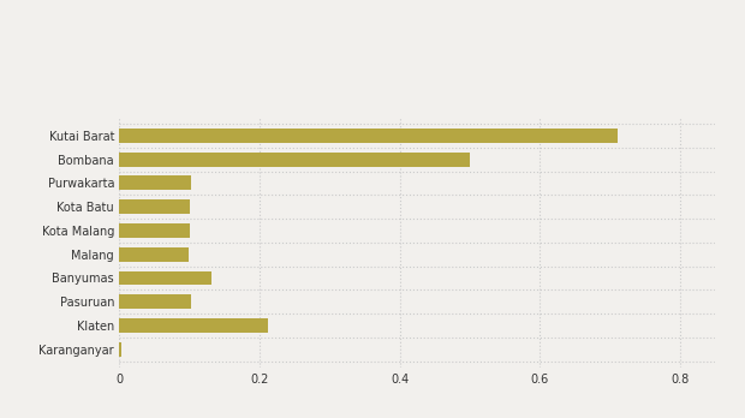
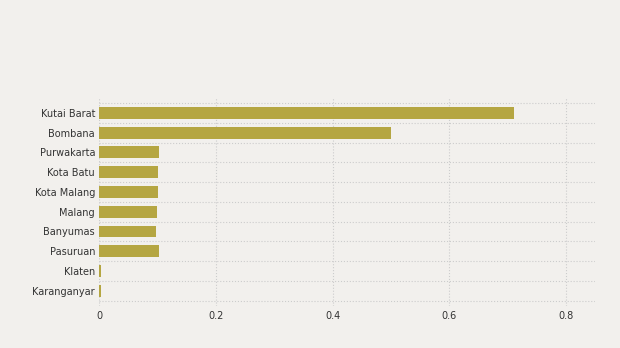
Banyumas: 0.132 -> 0.098
Klaten: 0.212 -> 0.003
